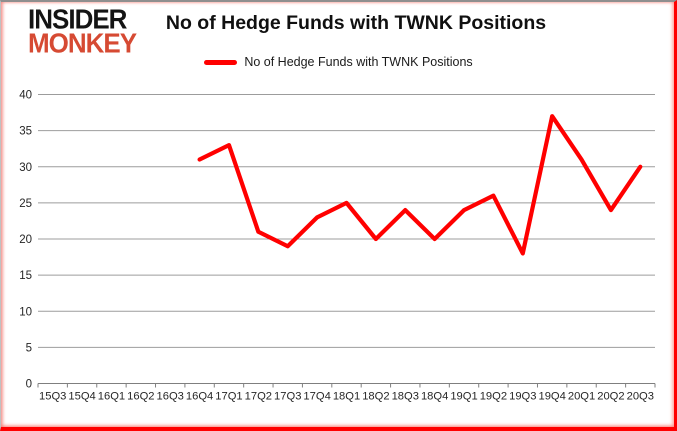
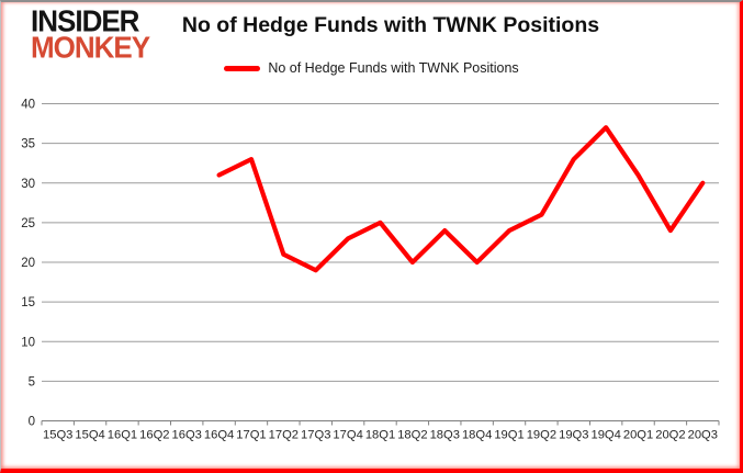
19Q3: 18 -> 33
